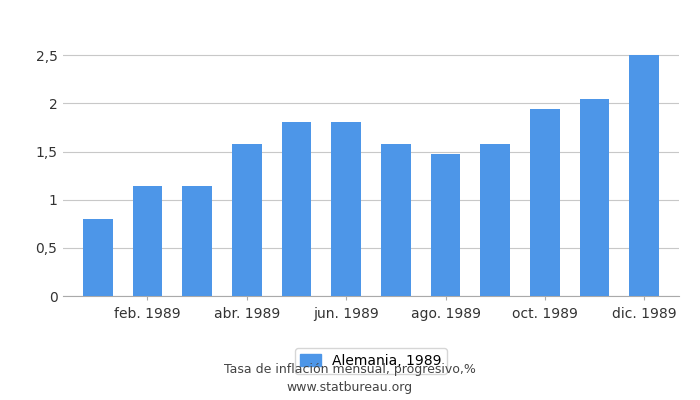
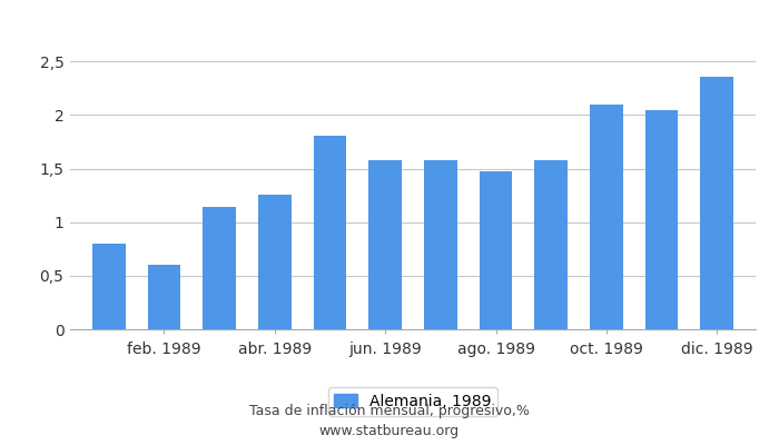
feb. 1989: 1,14 -> 0,60
abr. 1989: 1,58 -> 1,26
jun. 1989: 1,81 -> 1,58
oct. 1989: 1,94 -> 2,10
dic. 1989: 2,50 -> 2,36
